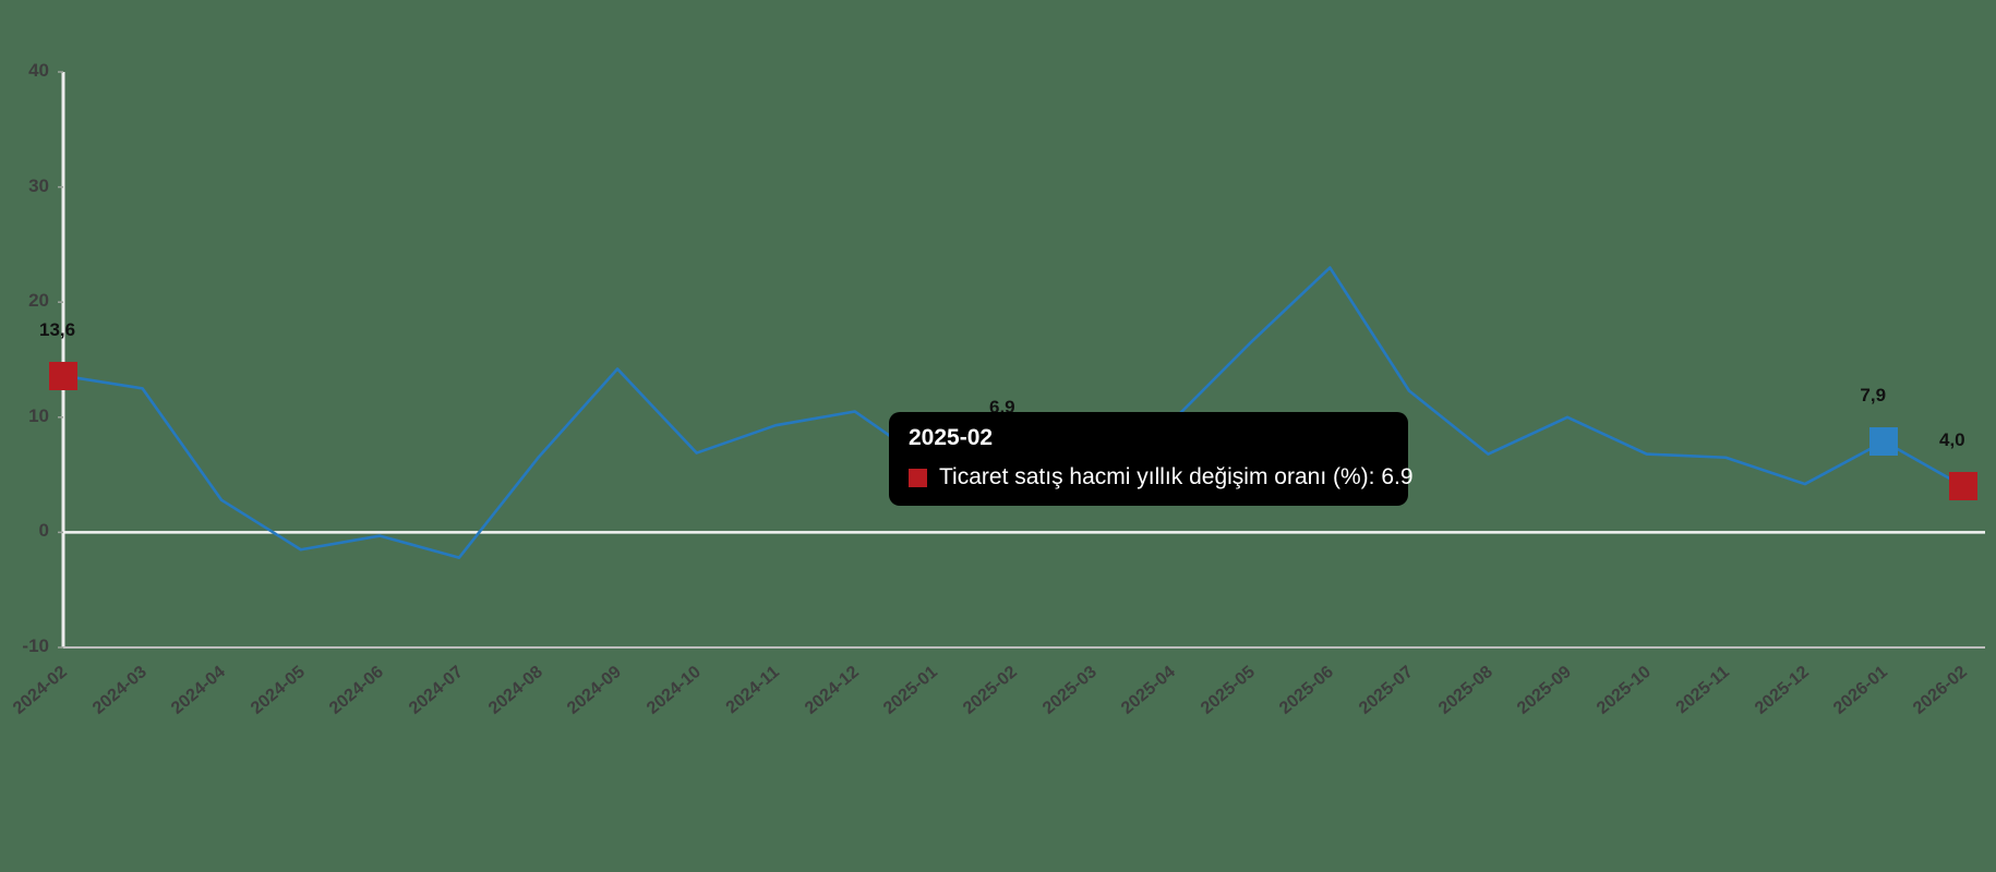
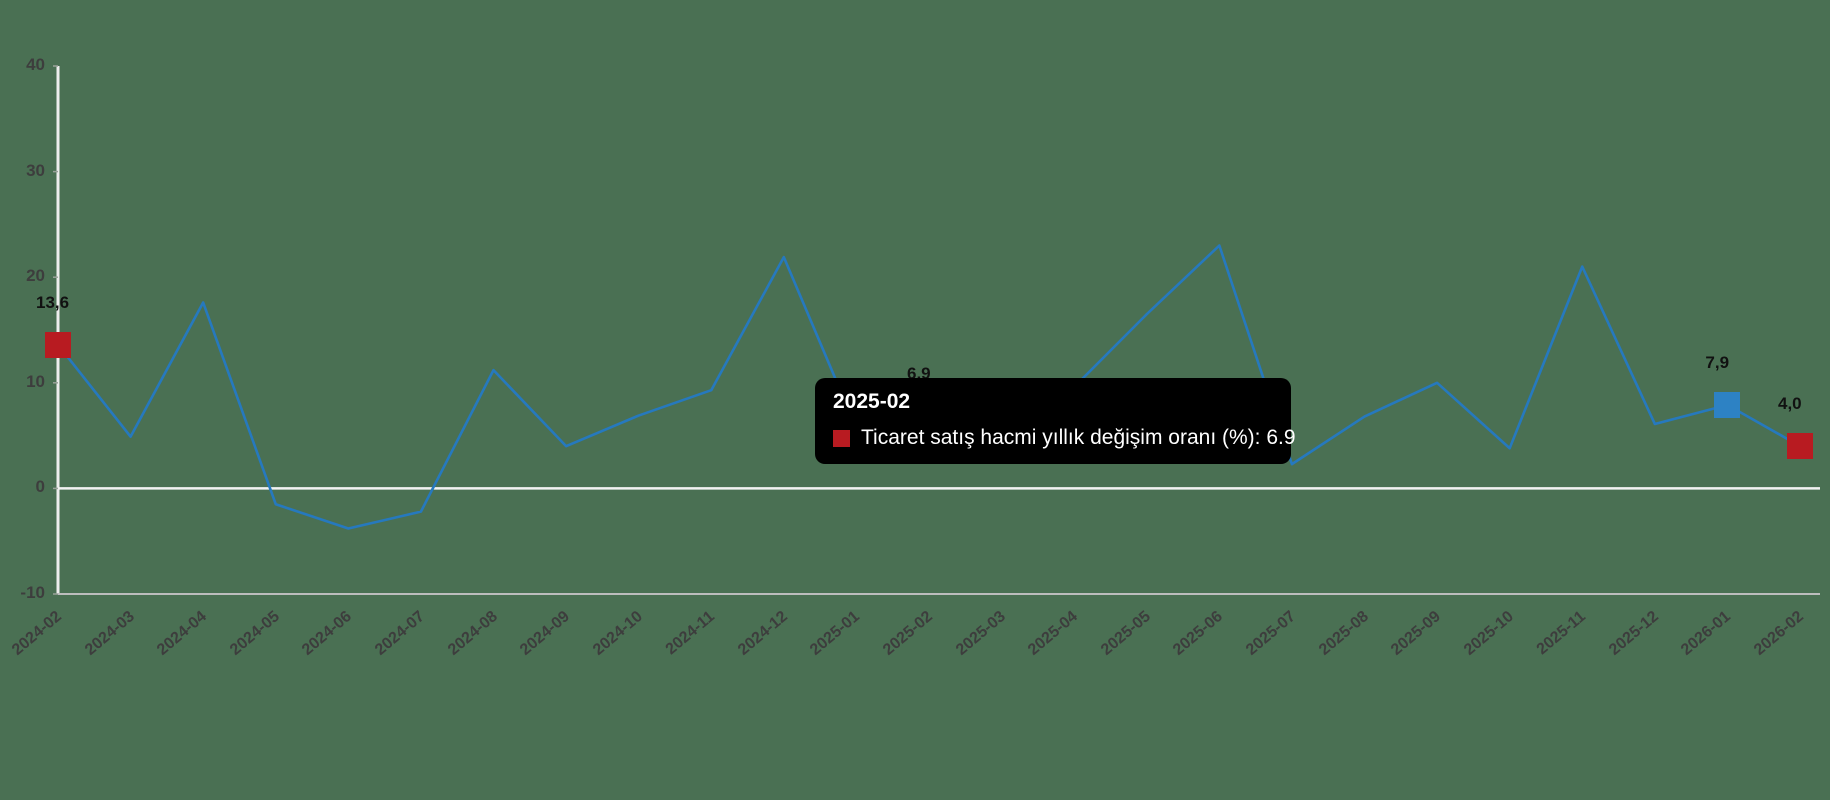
2024-03: 12.5 -> 4.9
2024-04: 2.8 -> 17.6
2024-06: -0.3 -> -3.8
2024-08: 6.5 -> 11.2
2024-09: 14.2 -> 4.0
2024-12: 10.5 -> 21.9
2025-07: 12.3 -> 2.3
2025-10: 6.8 -> 3.8
2025-11: 6.5 -> 21.0
2025-12: 4.2 -> 6.1
